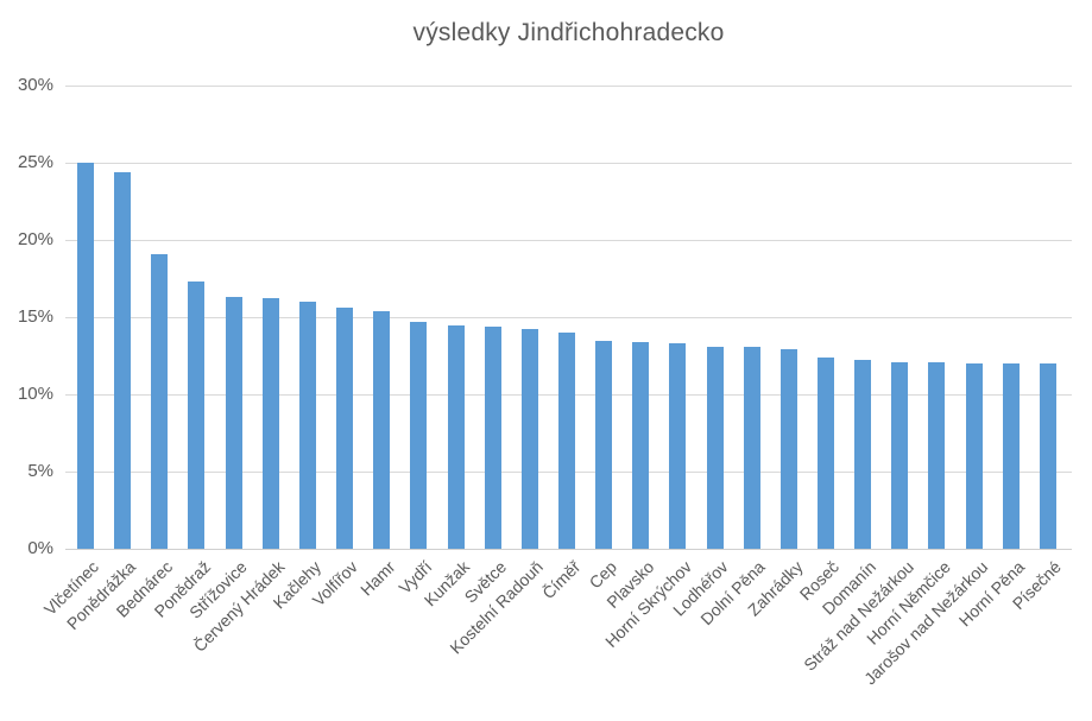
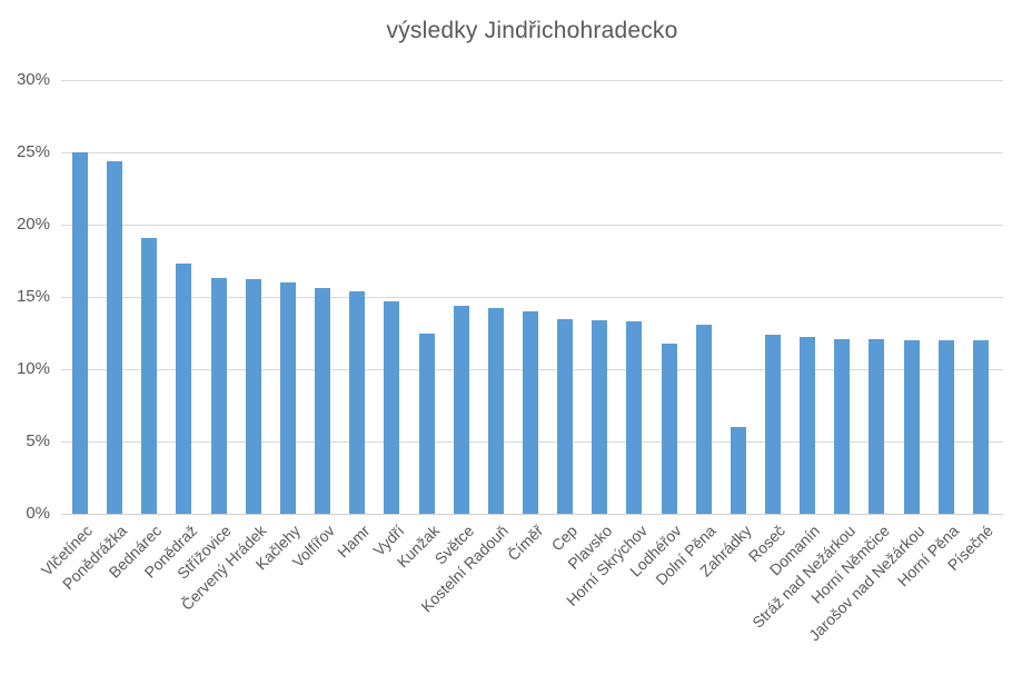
Kunžak: 14.5% -> 12.5%
Lodhéřov: 13.1% -> 11.8%
Zahrádky: 12.9% -> 6.0%
